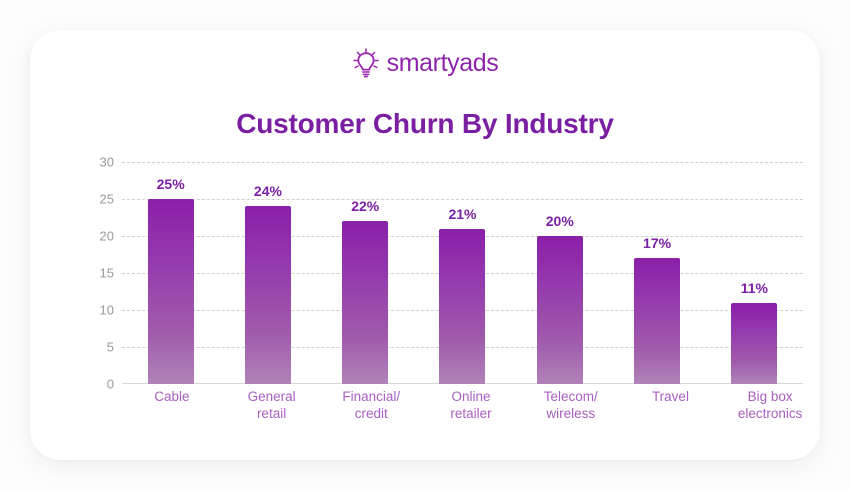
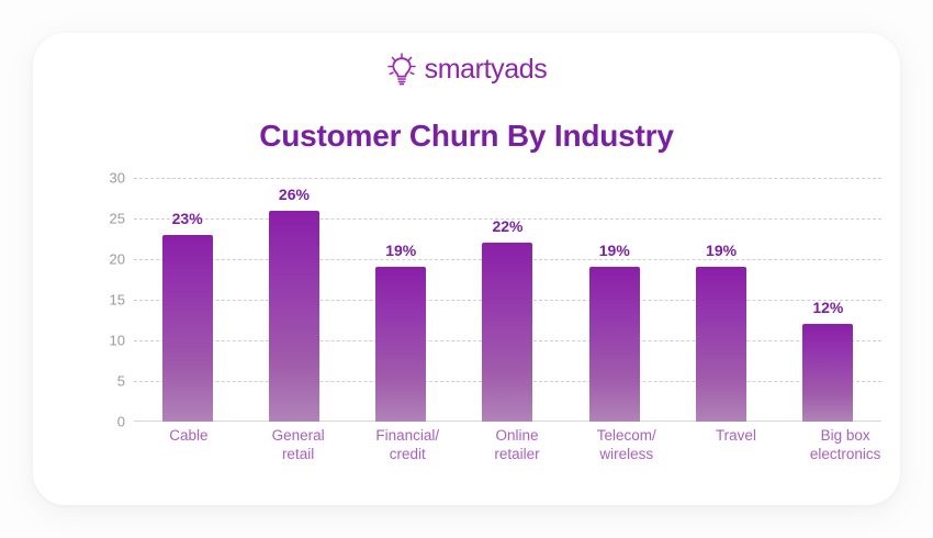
Cable: 25% -> 23%
General retail: 24% -> 26%
Financial/ credit: 22% -> 19%
Online retailer: 21% -> 22%
Telecom/ wireless: 20% -> 19%
Travel: 17% -> 19%
Big box electronics: 11% -> 12%
